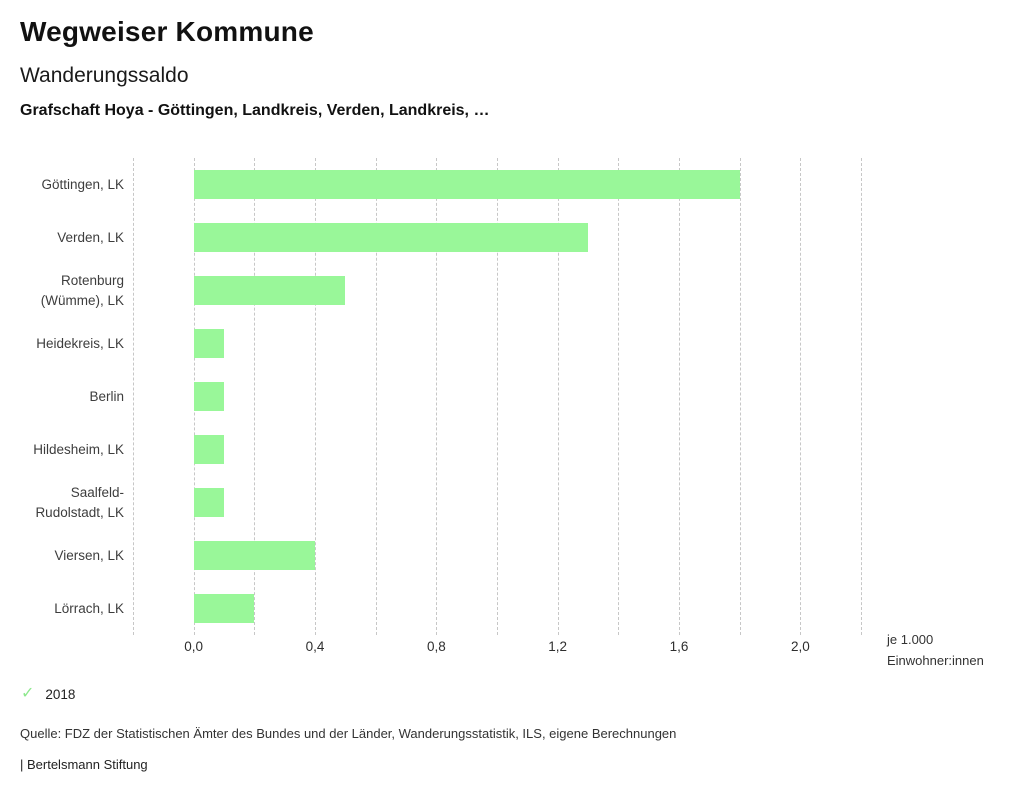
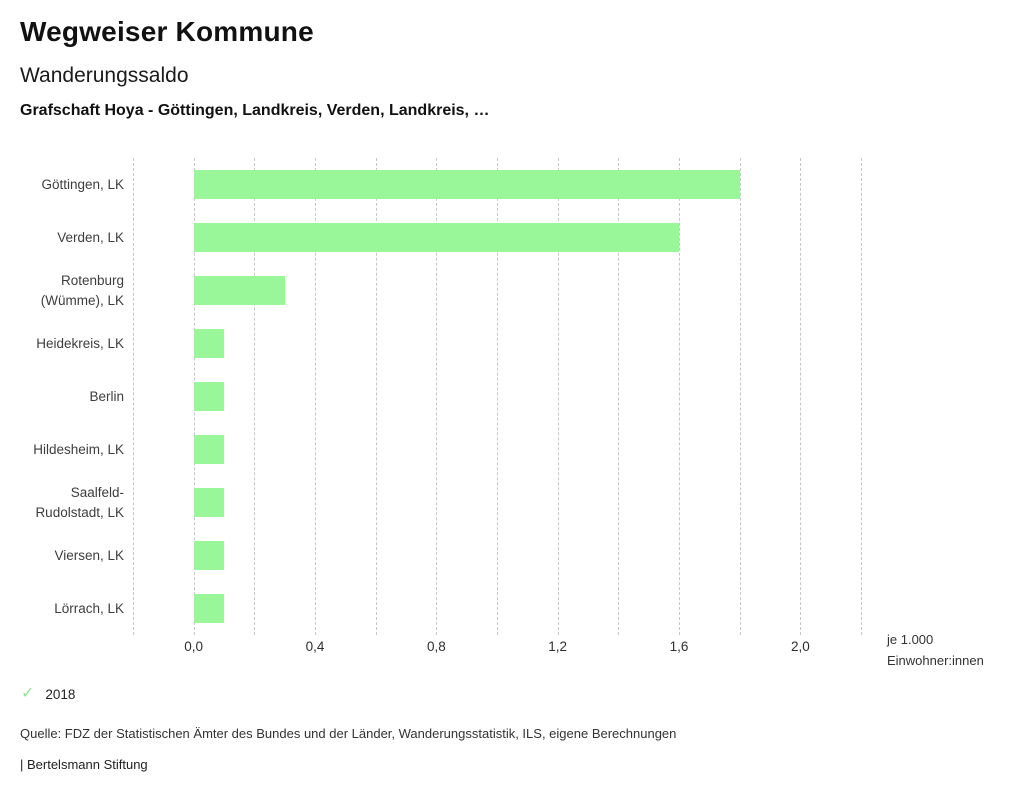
Verden, LK: 1,3 -> 1,6
Rotenburg (Wümme), LK: 0,5 -> 0,3
Viersen, LK: 0,4 -> 0,1
Lörrach, LK: 0,2 -> 0,1
